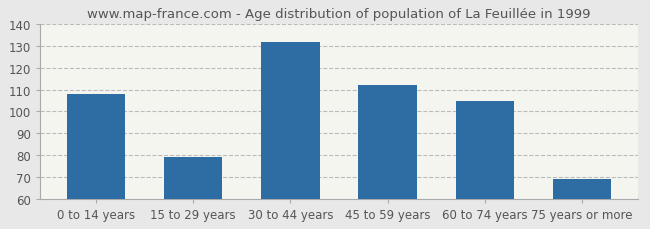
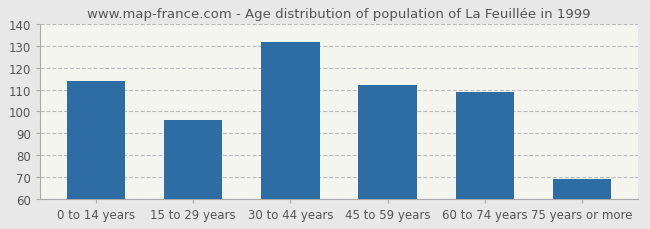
0 to 14 years: 108 -> 114
15 to 29 years: 79 -> 96
60 to 74 years: 105 -> 109
